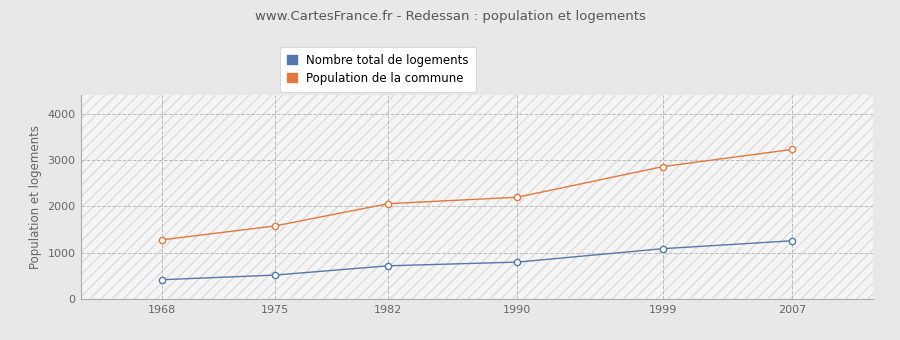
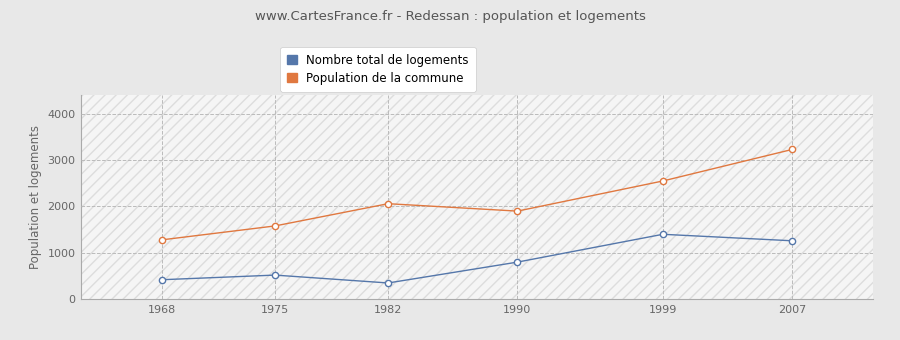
Nombre total de logements/1982: 720 -> 350
Population de la commune/1990: 2200 -> 1900
Nombre total de logements/1999: 1090 -> 1400
Population de la commune/1999: 2860 -> 2550
